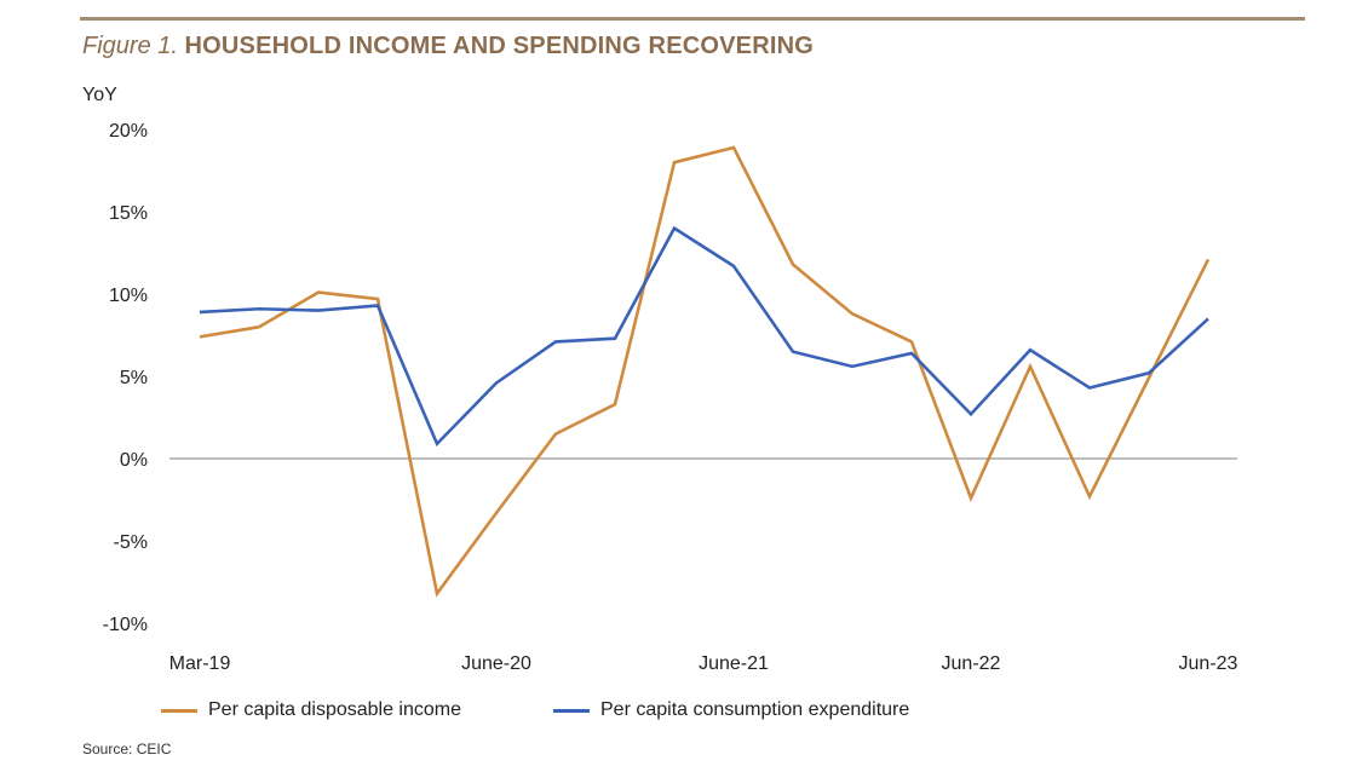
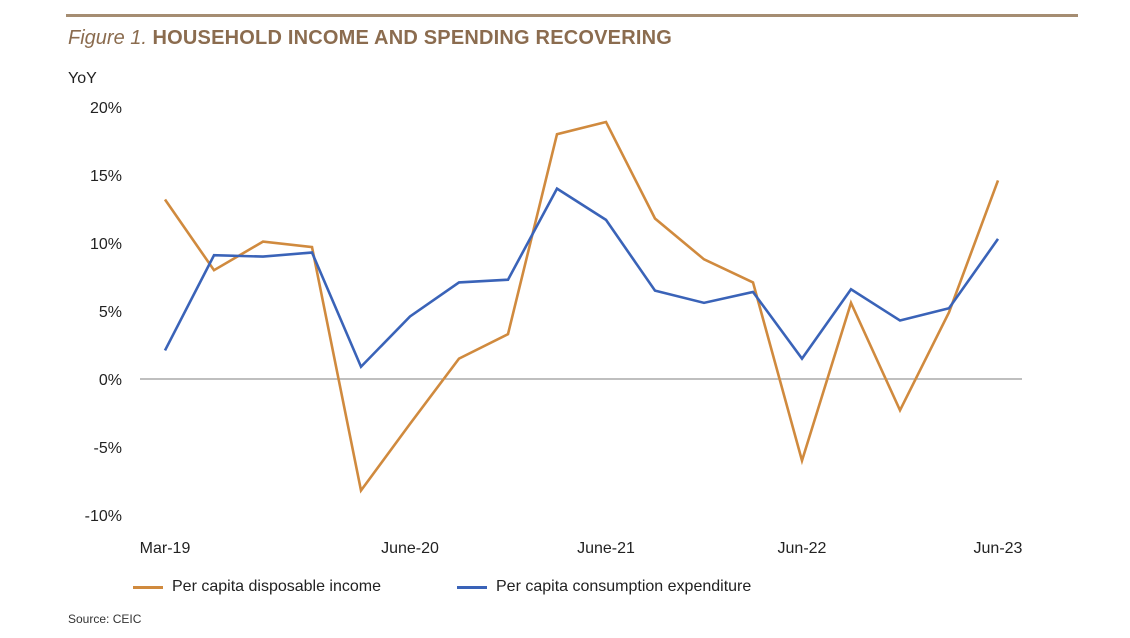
Per capita disposable income/Mar-19: 7.4% -> 13.2%
Per capita consumption expenditure/Mar-19: 8.9% -> 2.1%
Per capita disposable income/Jun-22: -2.4% -> -6.0%
Per capita consumption expenditure/Jun-22: 2.7% -> 1.5%
Per capita disposable income/Jun-23: 12.1% -> 14.6%
Per capita consumption expenditure/Jun-23: 8.5% -> 10.3%
